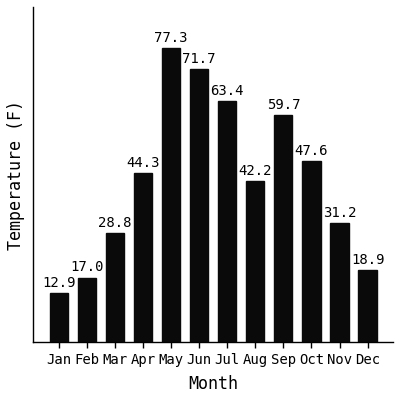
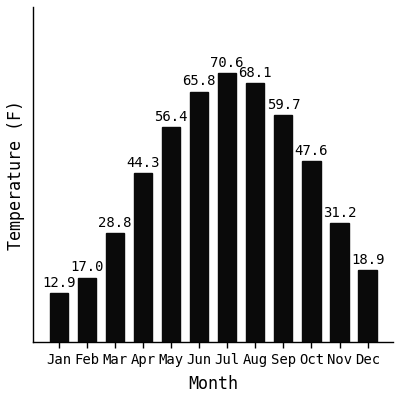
May: 77.3 -> 56.4
Jun: 71.7 -> 65.8
Jul: 63.4 -> 70.6
Aug: 42.2 -> 68.1
